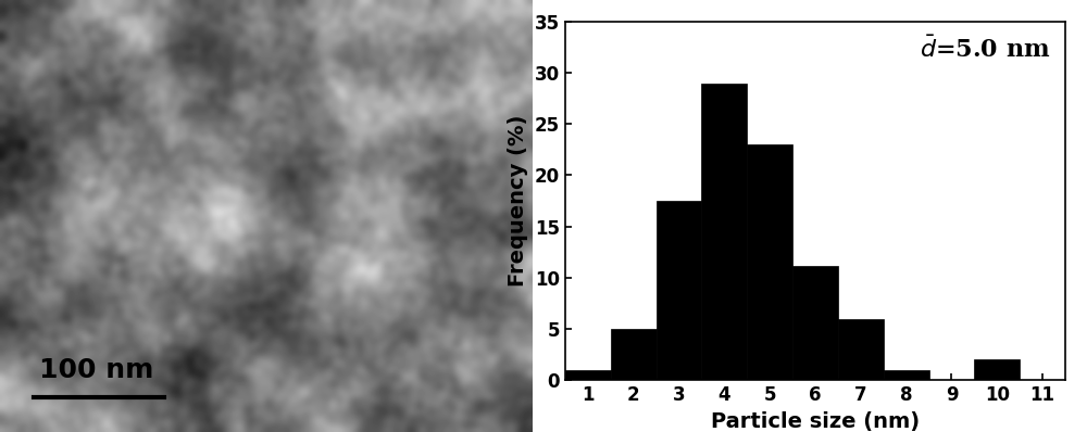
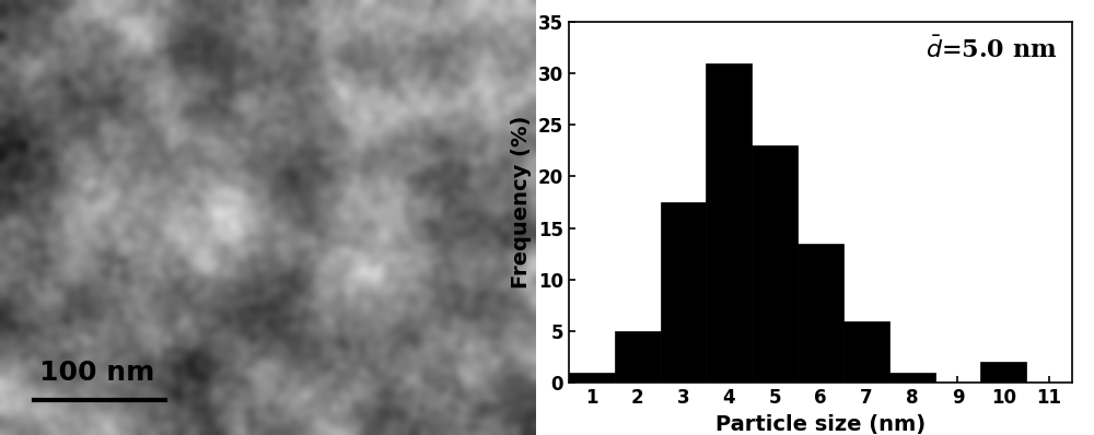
4: 29.0 -> 31.0
6: 11.2 -> 13.5
